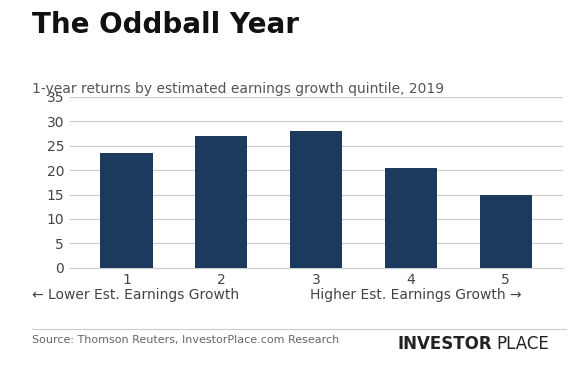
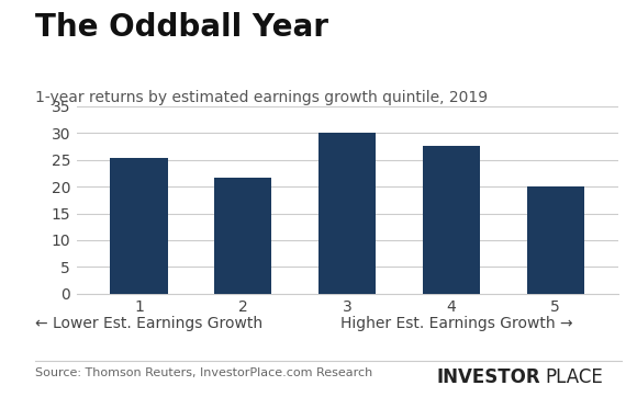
1: 23.5 -> 25.3
2: 27.0 -> 21.7
3: 28.0 -> 30.0
4: 20.5 -> 27.5
5: 15.0 -> 20.0
